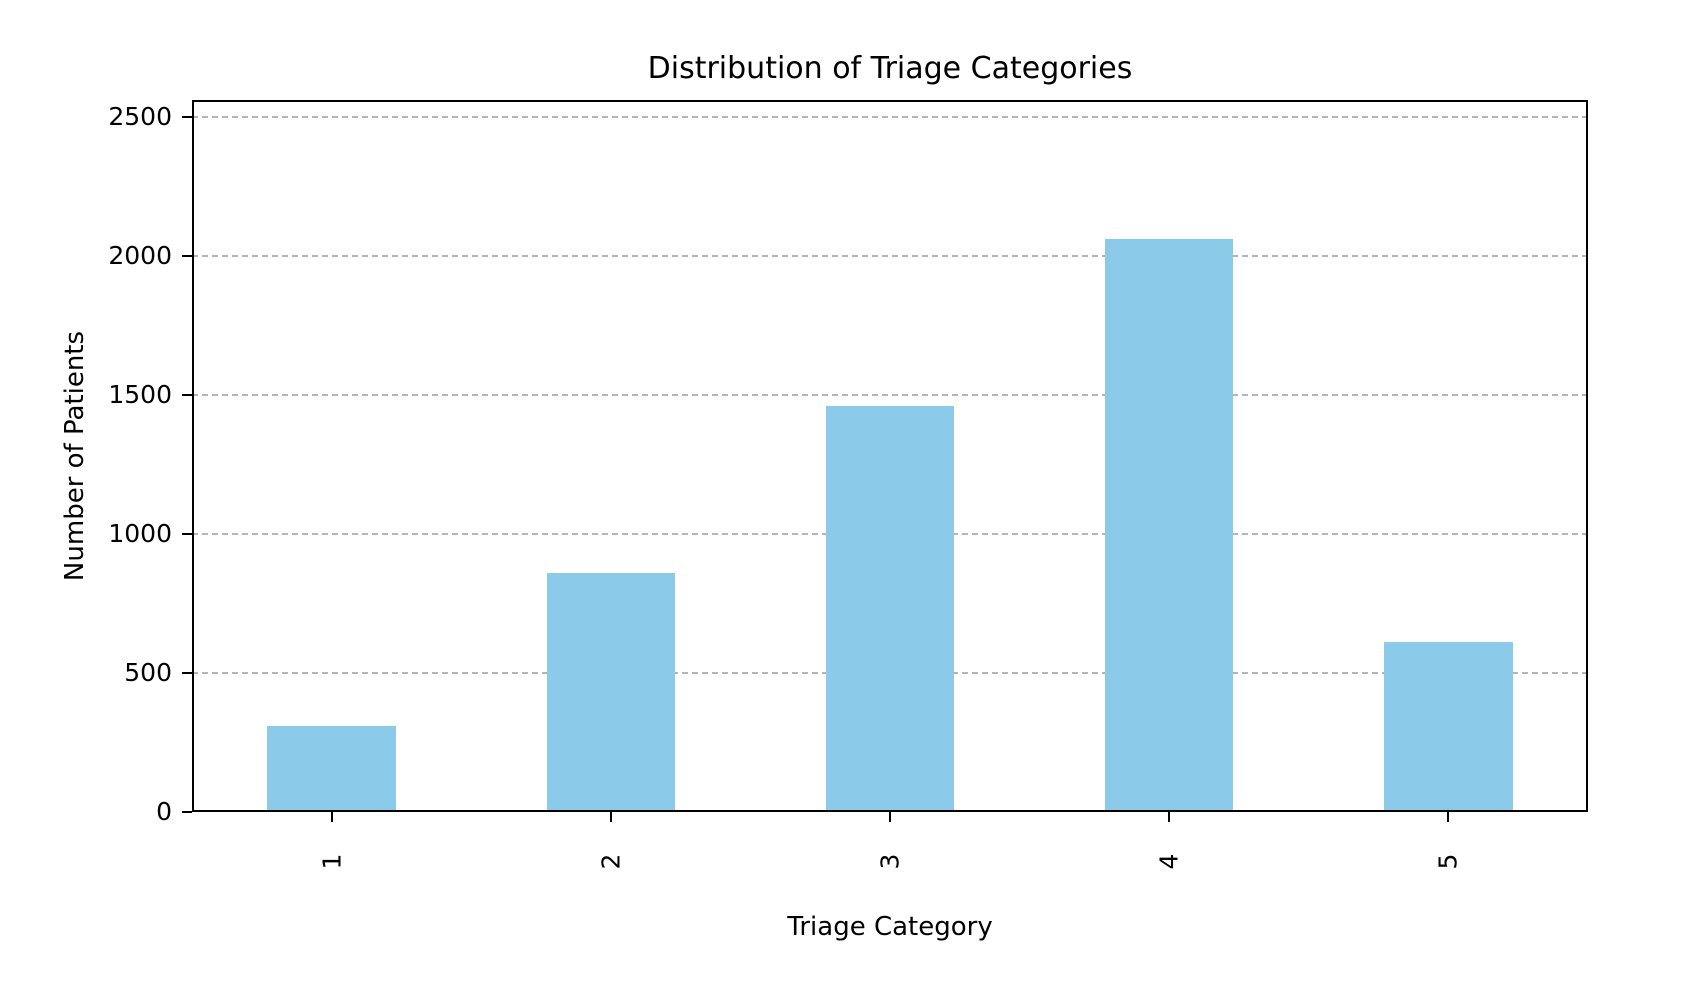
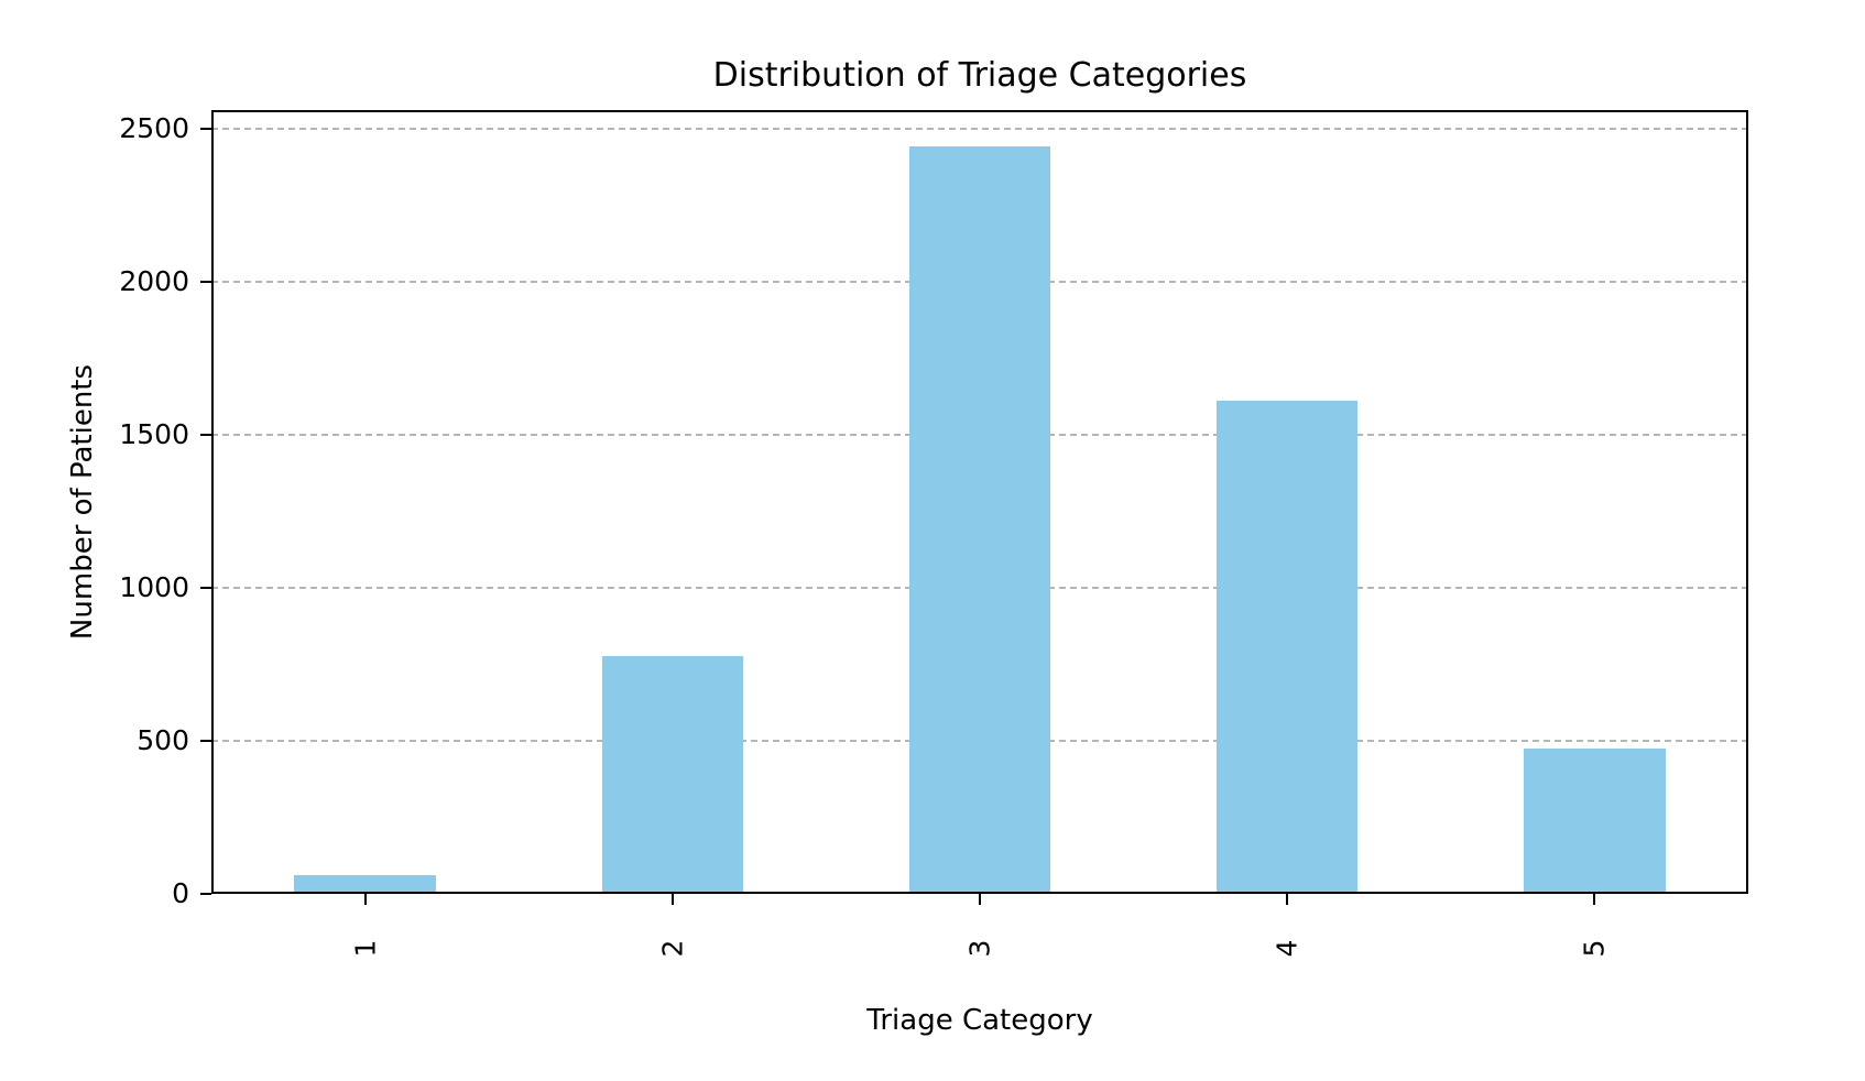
1: 310 -> 60
2: 860 -> 780
3: 1460 -> 2440
4: 2060 -> 1610
5: 610 -> 480
